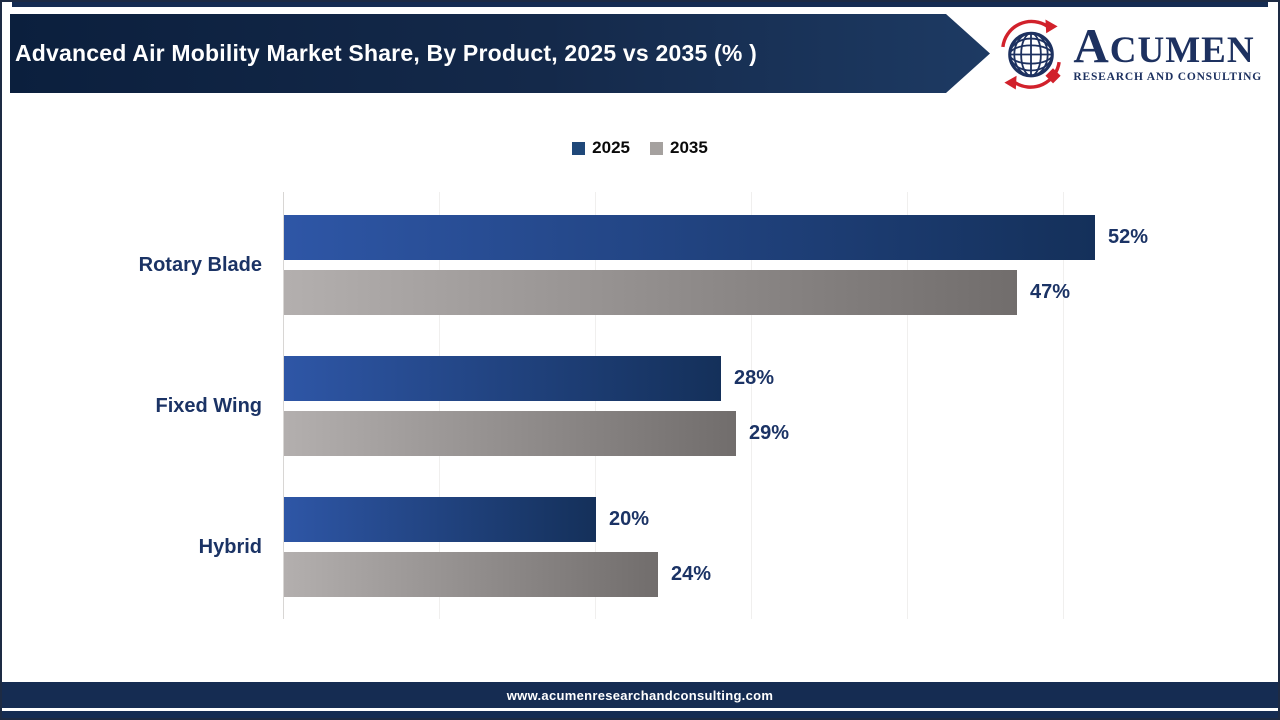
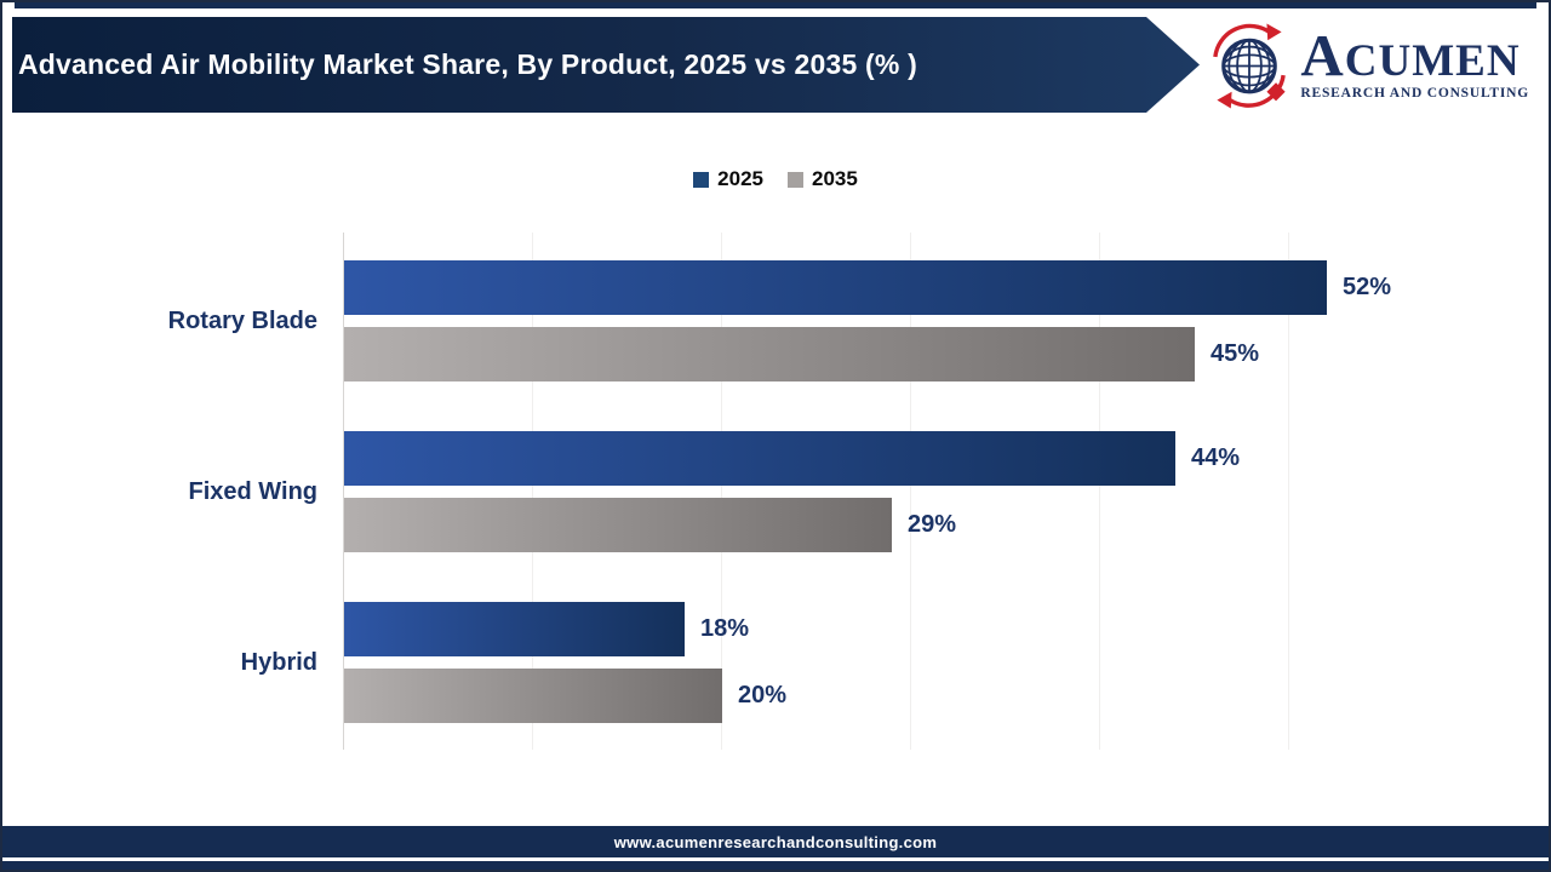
2035/Rotary Blade: 47% -> 45%
2025/Fixed Wing: 28% -> 44%
2025/Hybrid: 20% -> 18%
2035/Hybrid: 24% -> 20%
